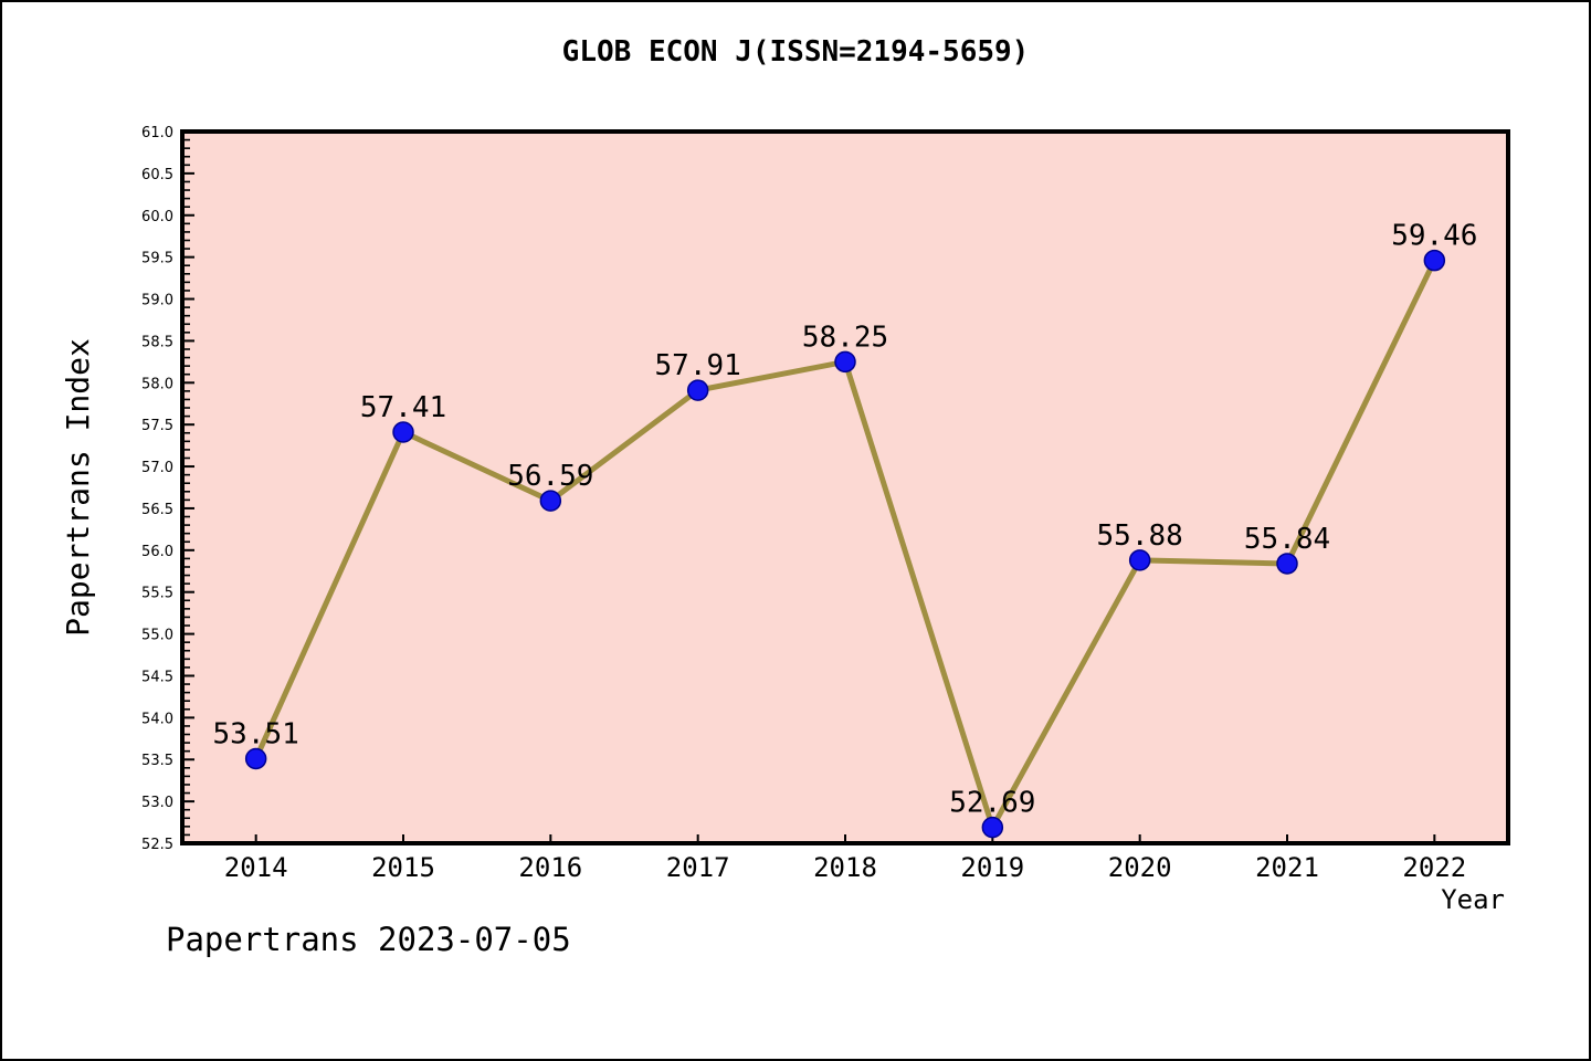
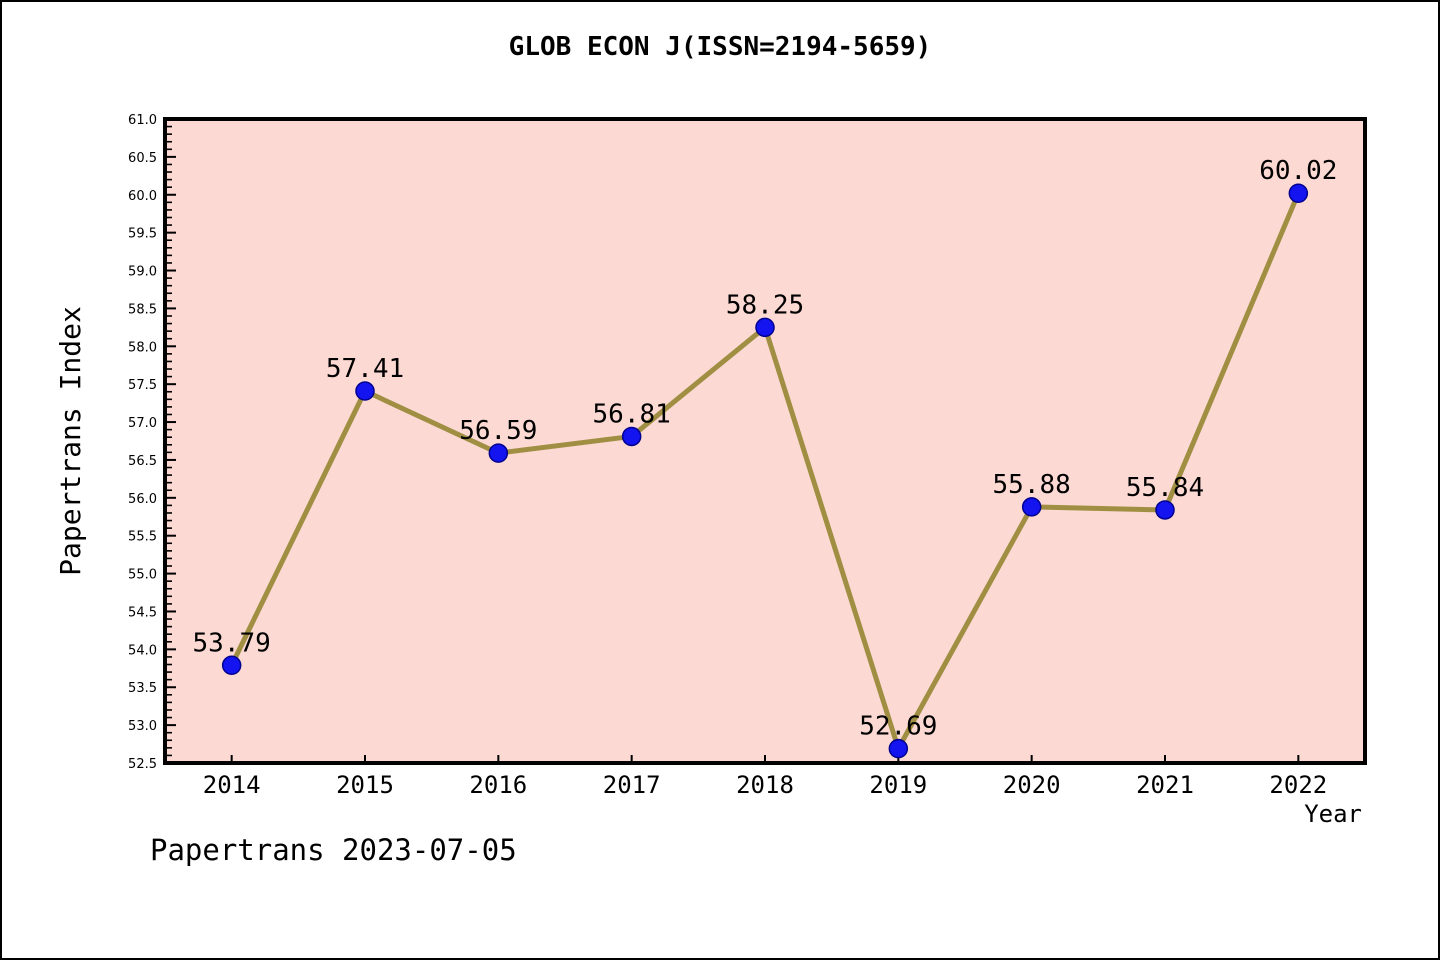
2014: 53.51 -> 53.79
2017: 57.91 -> 56.81
2022: 59.46 -> 60.02
